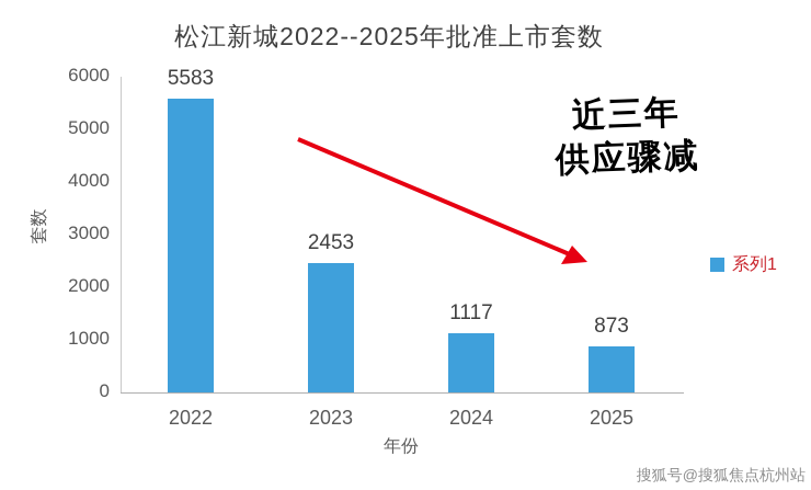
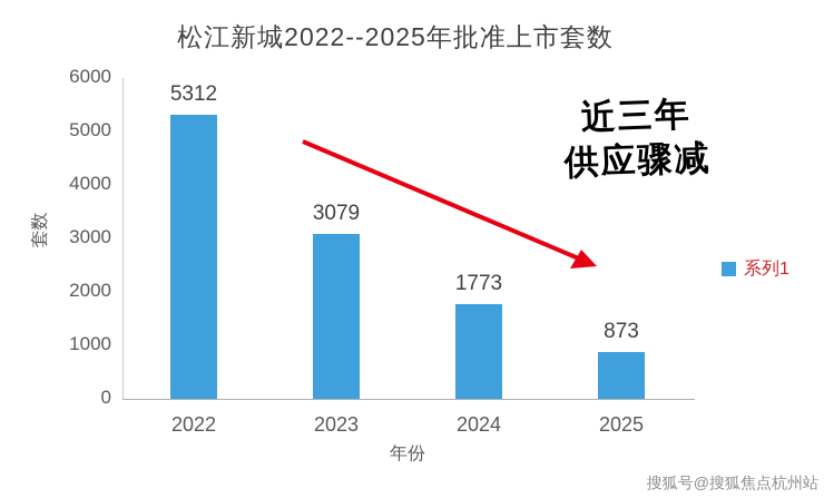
2022: 5583 -> 5312
2023: 2453 -> 3079
2024: 1117 -> 1773
